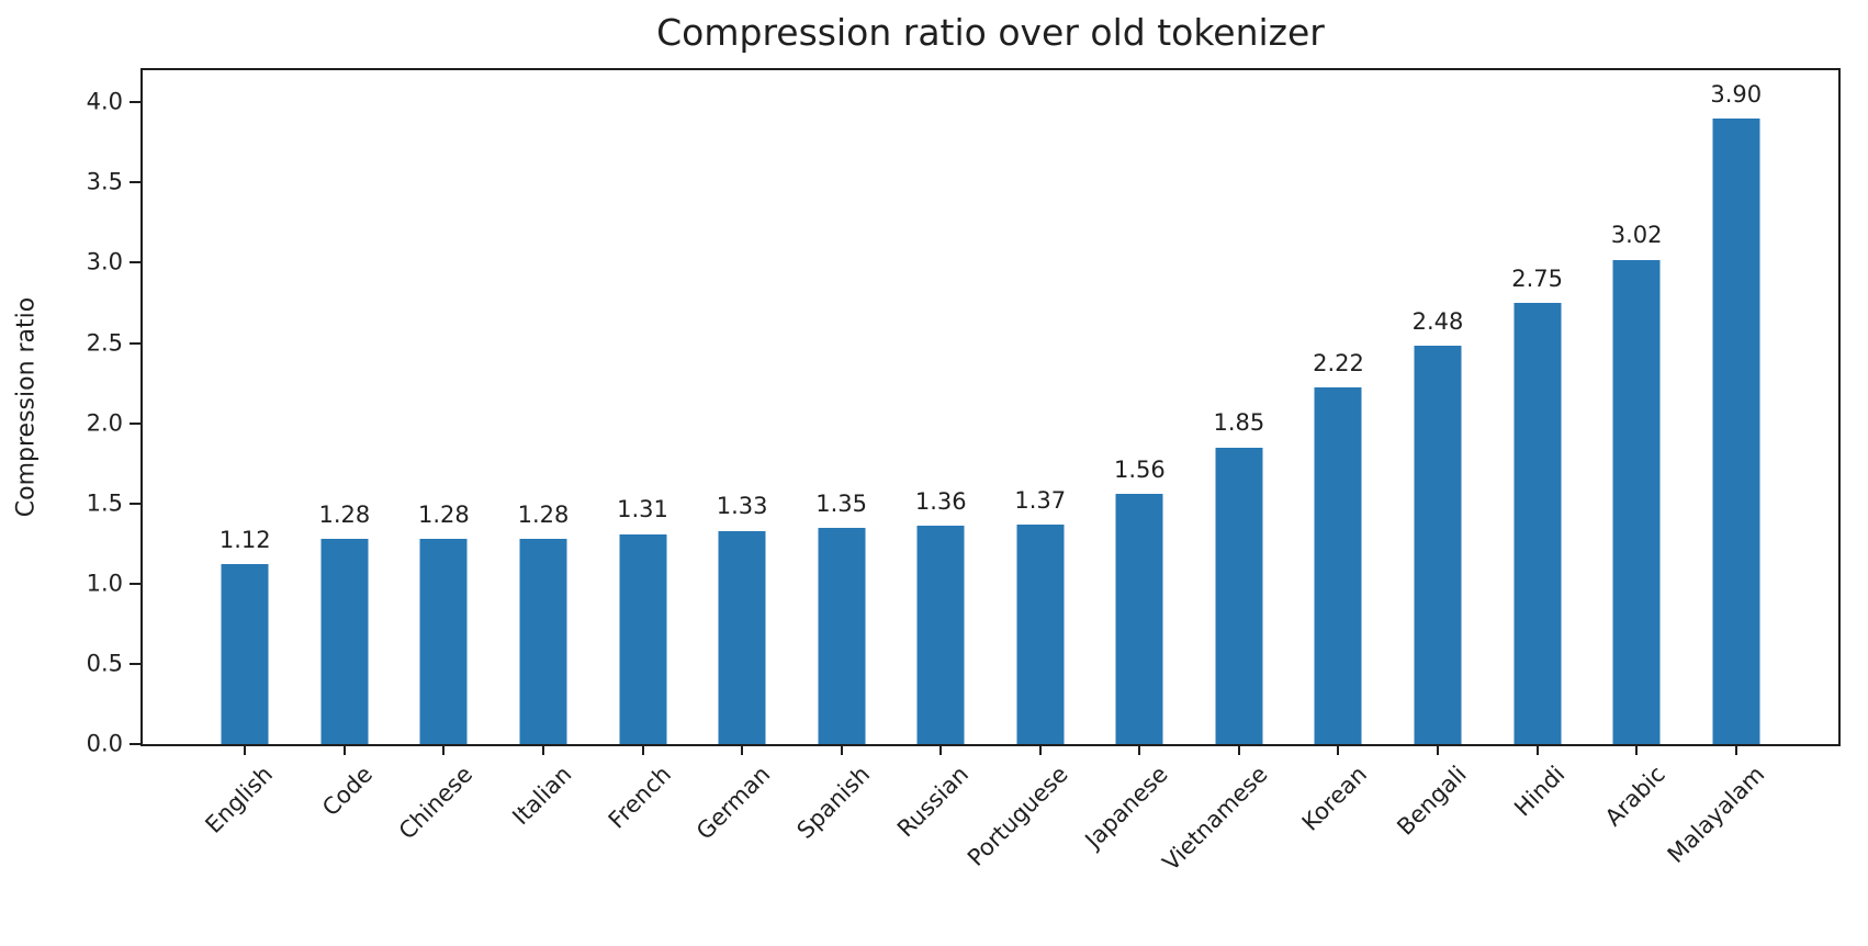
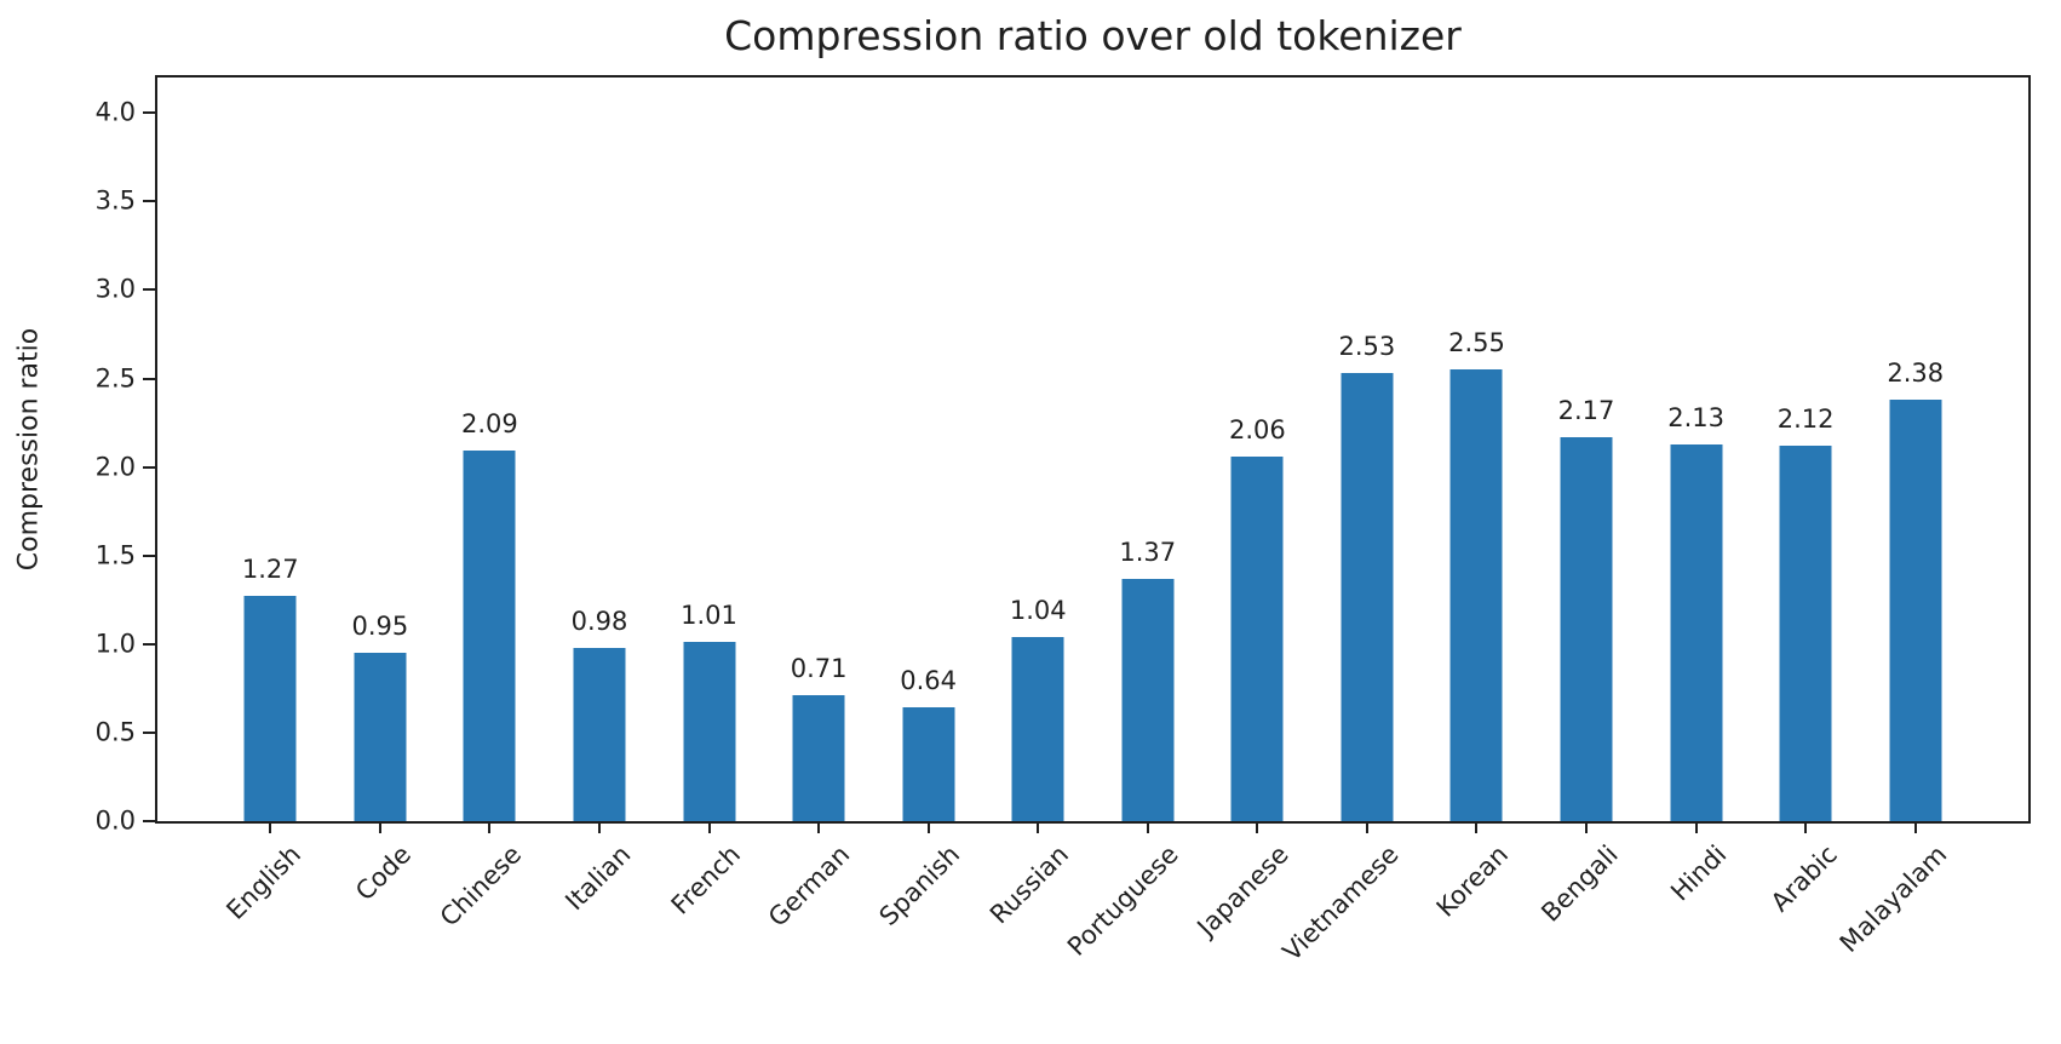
English: 1.12 -> 1.27
Code: 1.28 -> 0.95
Chinese: 1.28 -> 2.09
Italian: 1.28 -> 0.98
French: 1.31 -> 1.01
German: 1.33 -> 0.71
Spanish: 1.35 -> 0.64
Russian: 1.36 -> 1.04
Japanese: 1.56 -> 2.06
Vietnamese: 1.85 -> 2.53
Korean: 2.22 -> 2.55
Bengali: 2.48 -> 2.17
Hindi: 2.75 -> 2.13
Arabic: 3.02 -> 2.12
Malayalam: 3.90 -> 2.38
